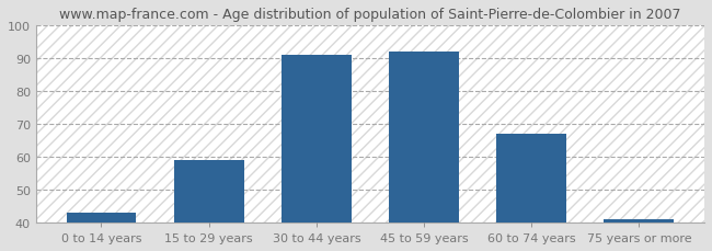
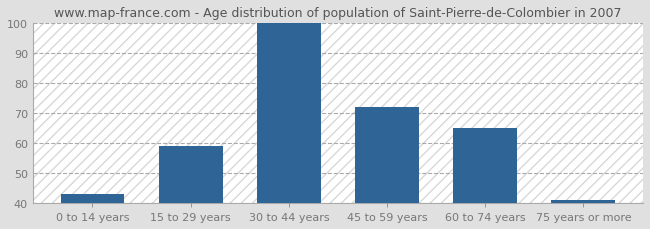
30 to 44 years: 91 -> 100
45 to 59 years: 92 -> 72
60 to 74 years: 67 -> 65
